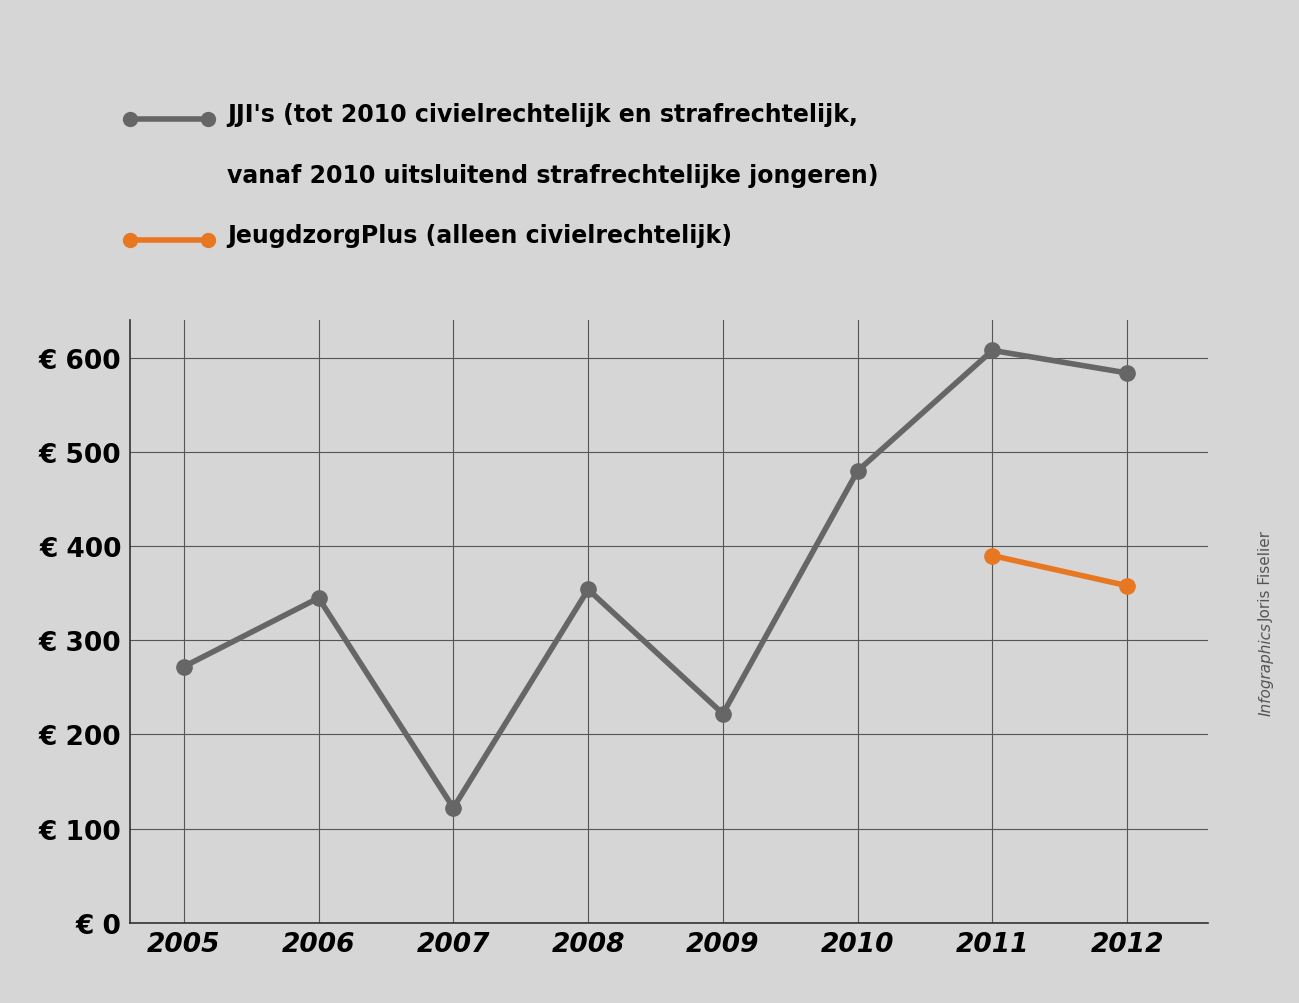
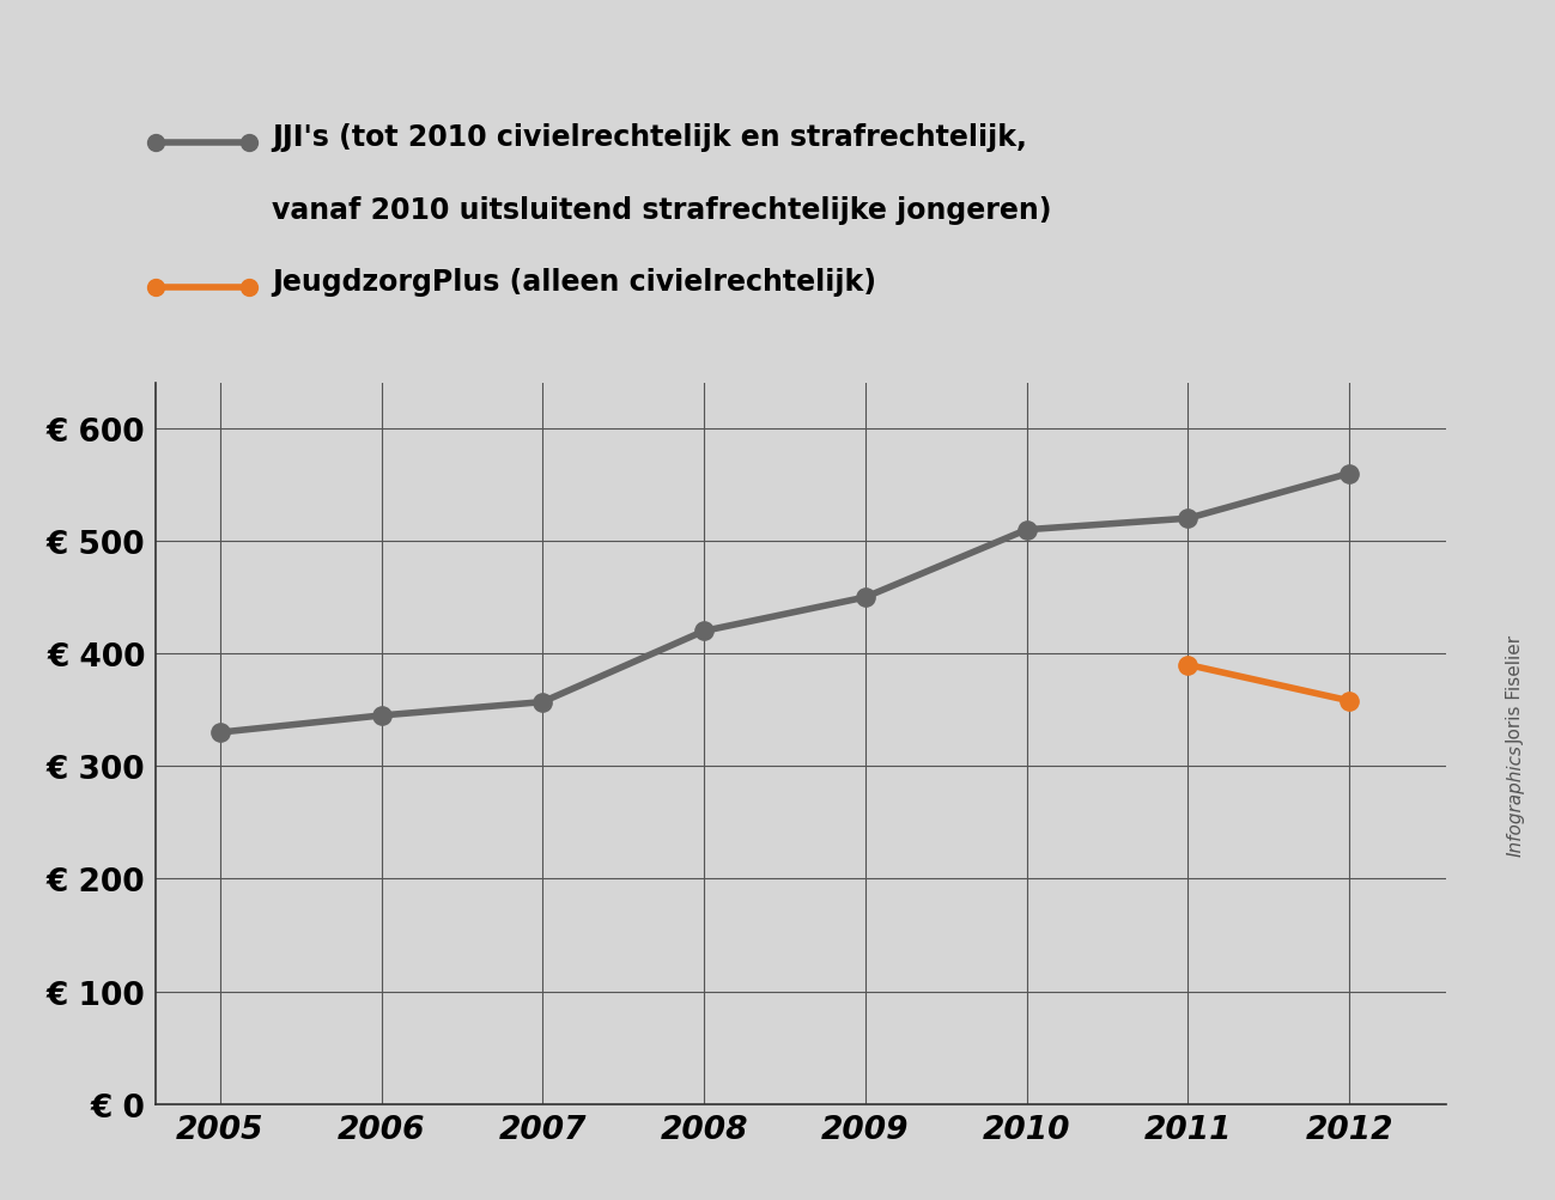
2005: € 272 -> € 330
2007: € 122 -> € 357
2008: € 354 -> € 420
2009: € 222 -> € 450
2010: € 480 -> € 510
2011: € 608 -> € 520
2012: € 584 -> € 560
